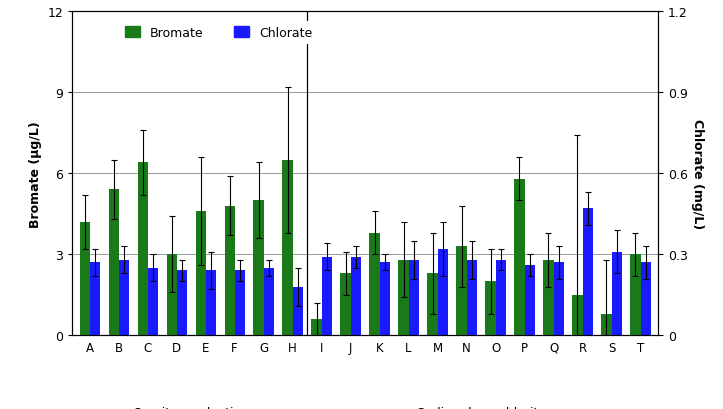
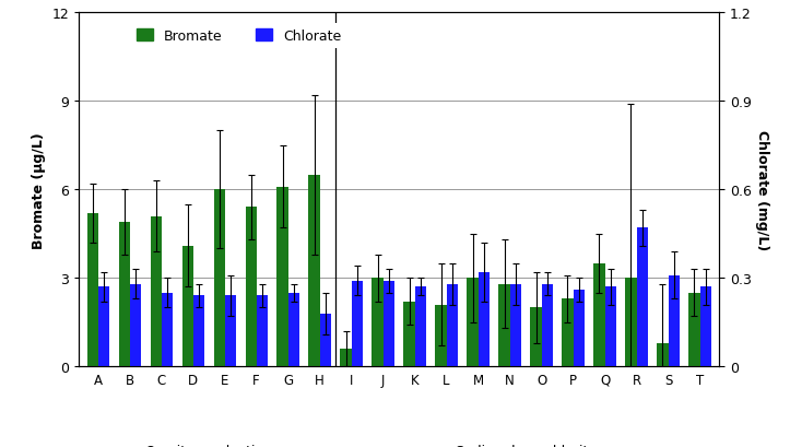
Bromate/A: 4.2 -> 5.2
Bromate/B: 5.4 -> 4.9
Bromate/C: 6.4 -> 5.1
Bromate/D: 3.0 -> 4.1
Bromate/E: 4.6 -> 6.0
Bromate/F: 4.8 -> 5.4
Bromate/G: 5.0 -> 6.1
Bromate/J: 2.3 -> 3.0
Bromate/K: 3.8 -> 2.2
Bromate/L: 2.8 -> 2.1
Bromate/M: 2.3 -> 3.0
Bromate/N: 3.3 -> 2.8
Bromate/P: 5.8 -> 2.3
Bromate/Q: 2.8 -> 3.5
Bromate/R: 1.5 -> 3.0
Bromate/T: 3.0 -> 2.5
